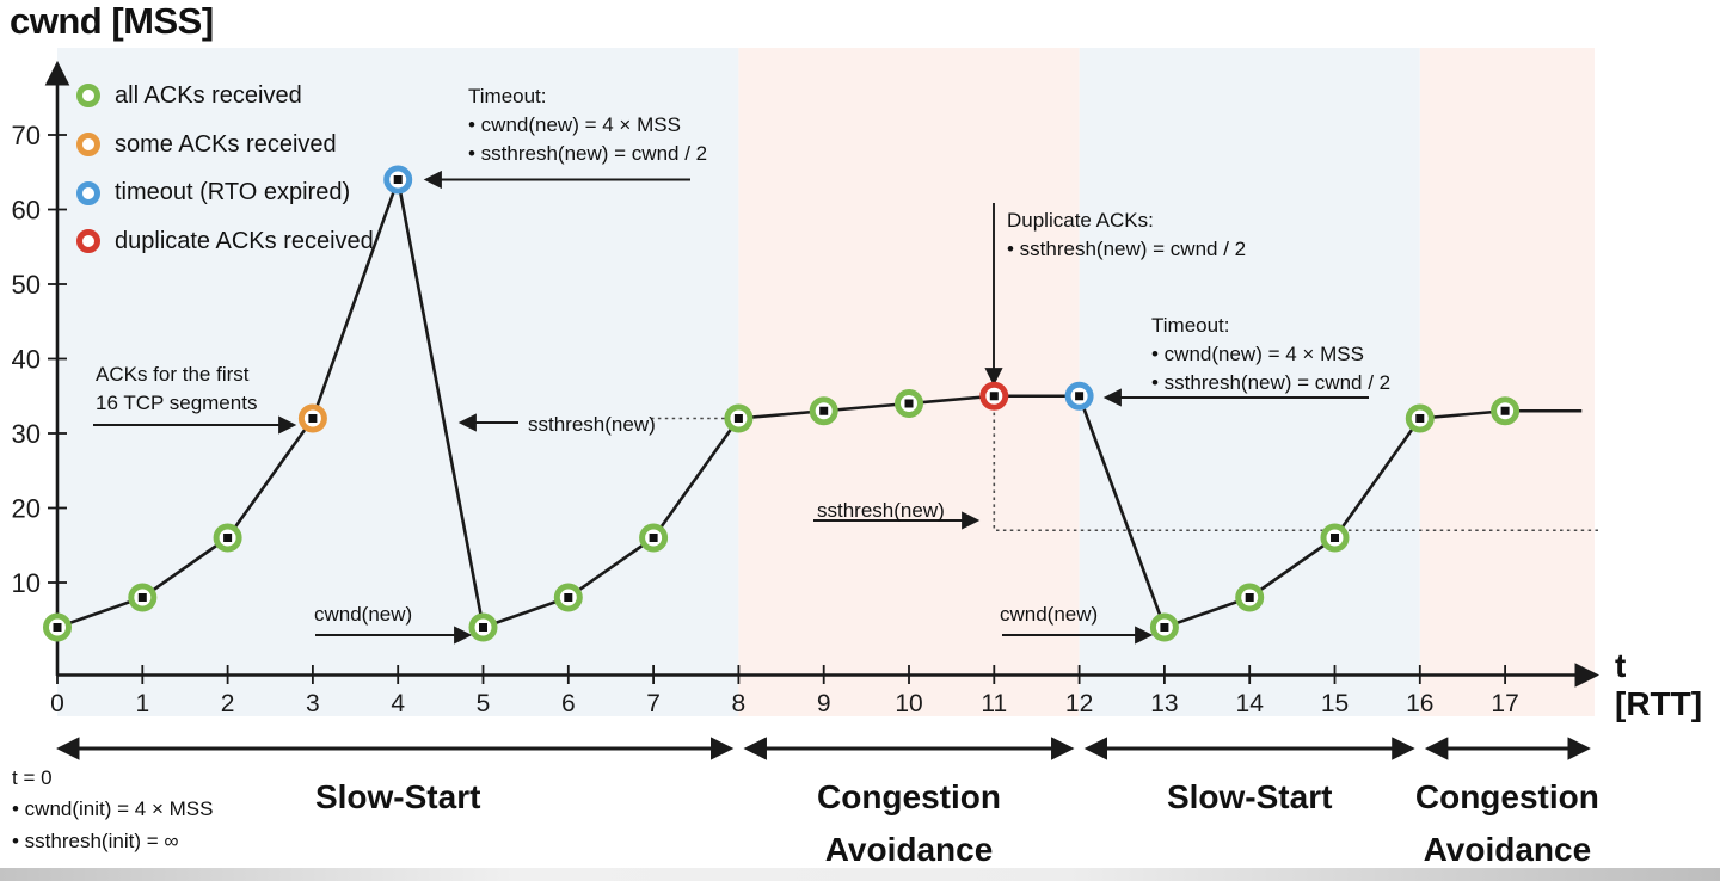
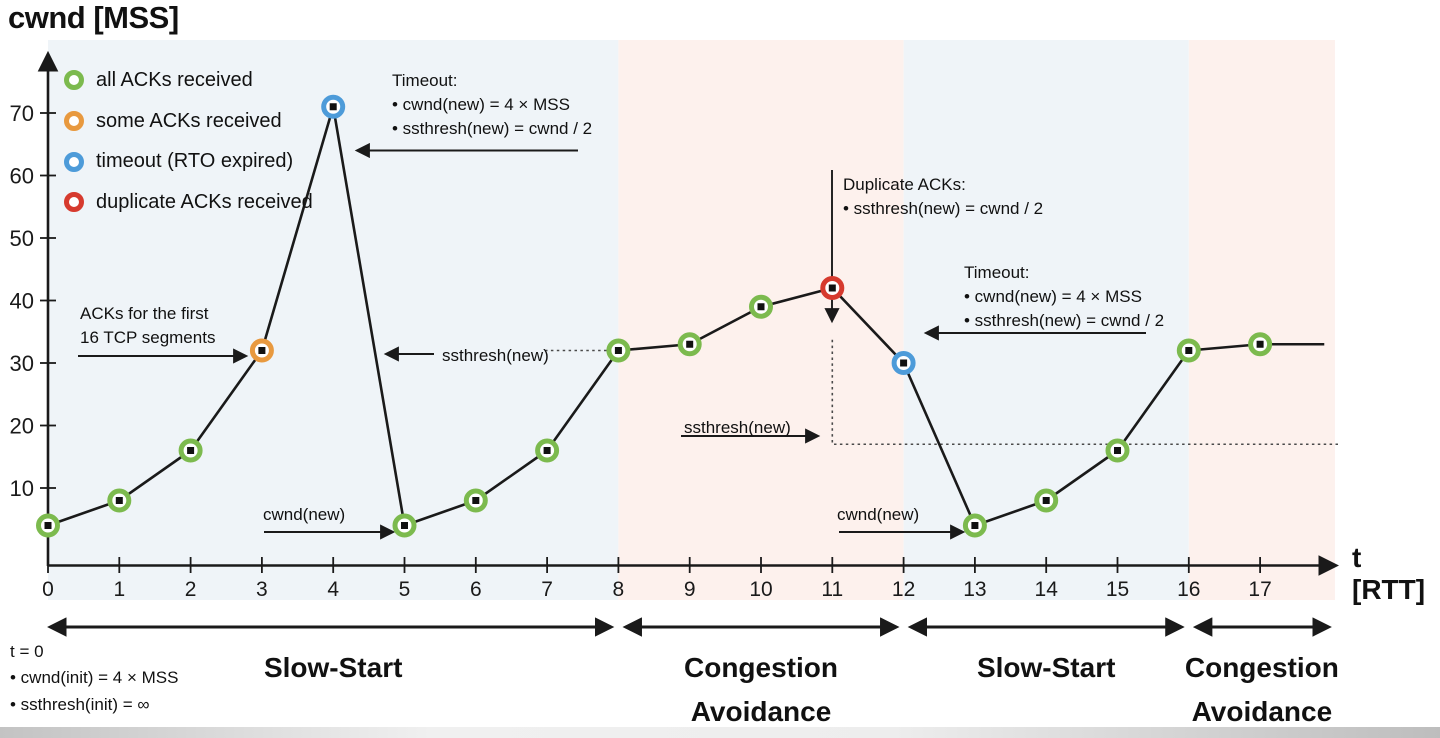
4: 64 -> 71
10: 34 -> 39
11: 35 -> 42
12: 35 -> 30
